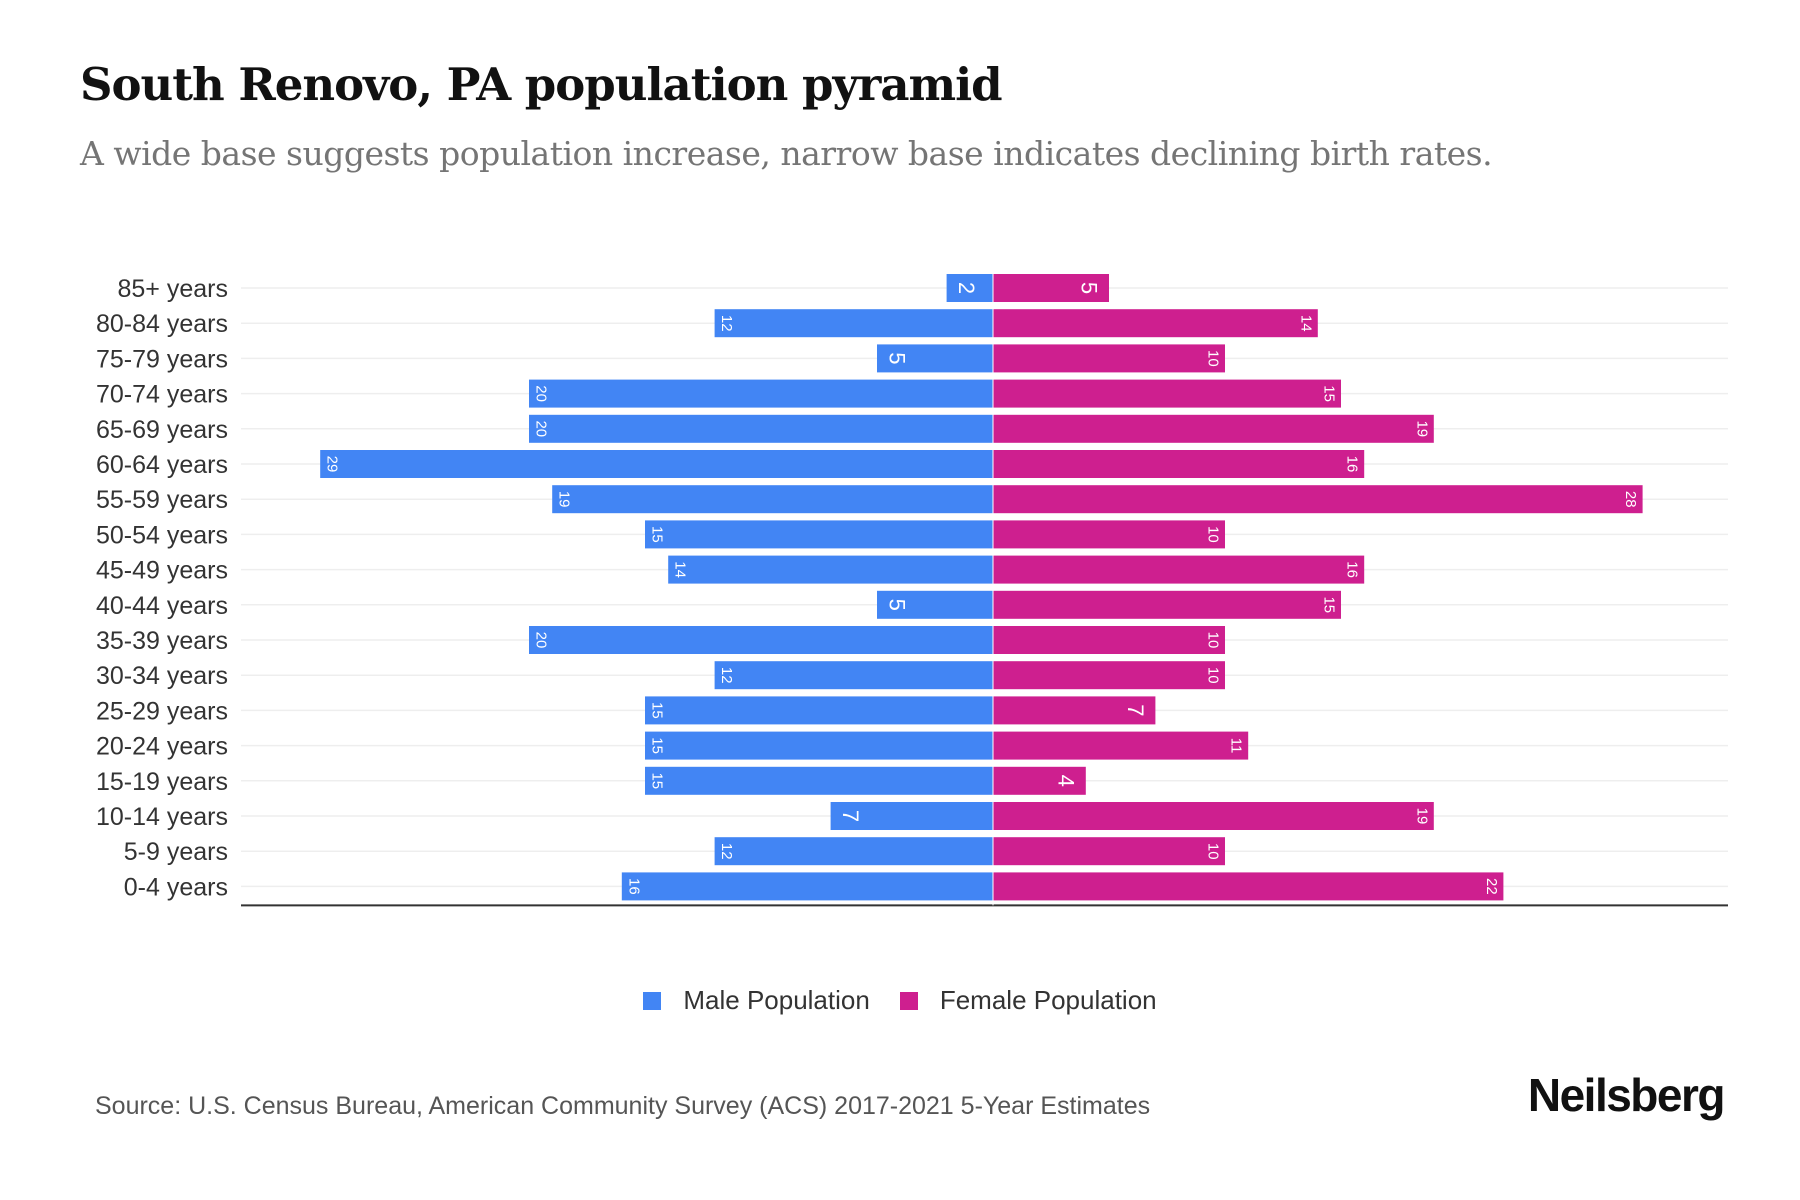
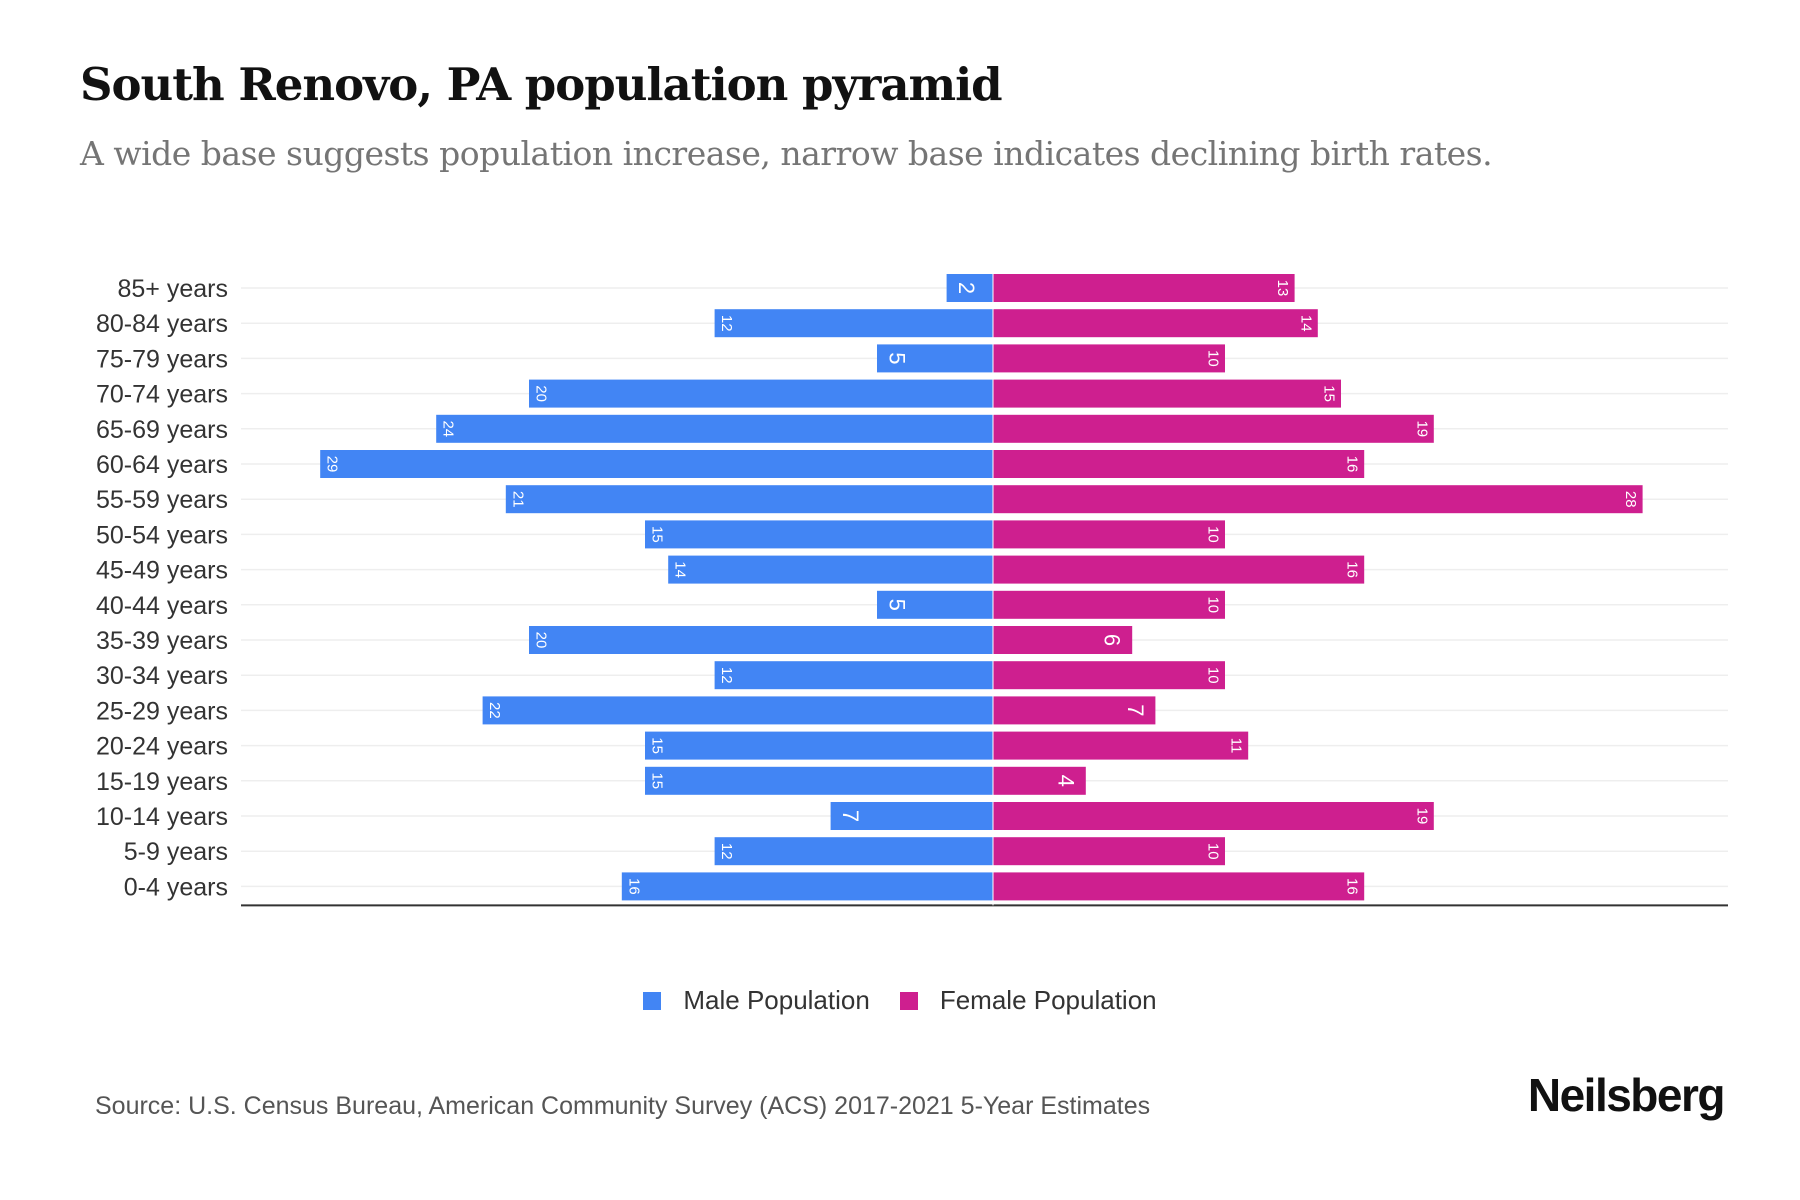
Female Population/85+ years: 5 -> 13
Male Population/65-69 years: 20 -> 24
Male Population/55-59 years: 19 -> 21
Female Population/40-44 years: 15 -> 10
Female Population/35-39 years: 10 -> 6
Male Population/25-29 years: 15 -> 22
Female Population/0-4 years: 22 -> 16
